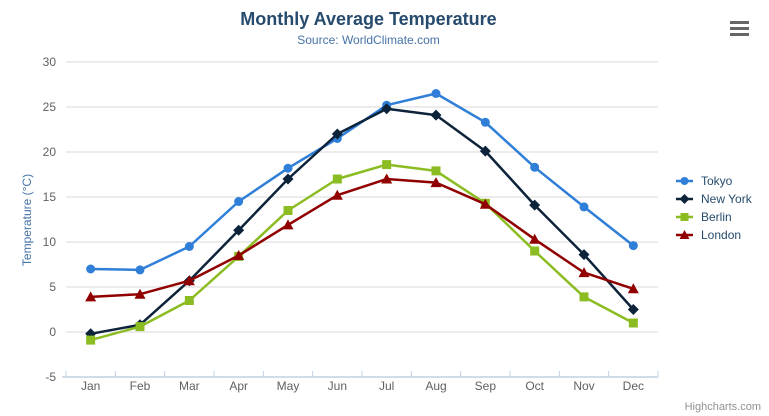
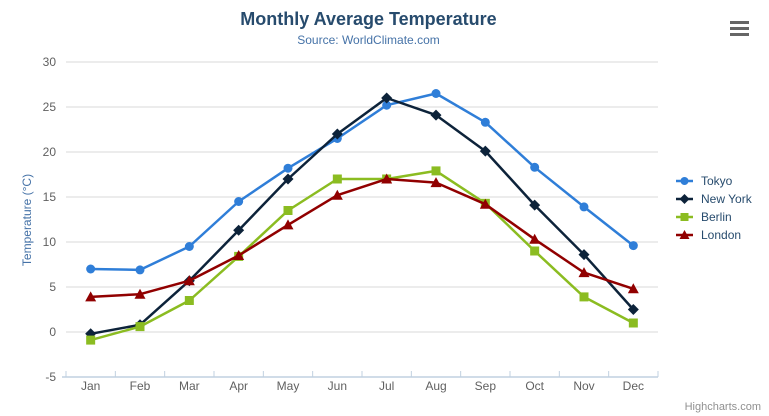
New York/Jul: 25 -> 26
Berlin/Jul: 19 -> 17
